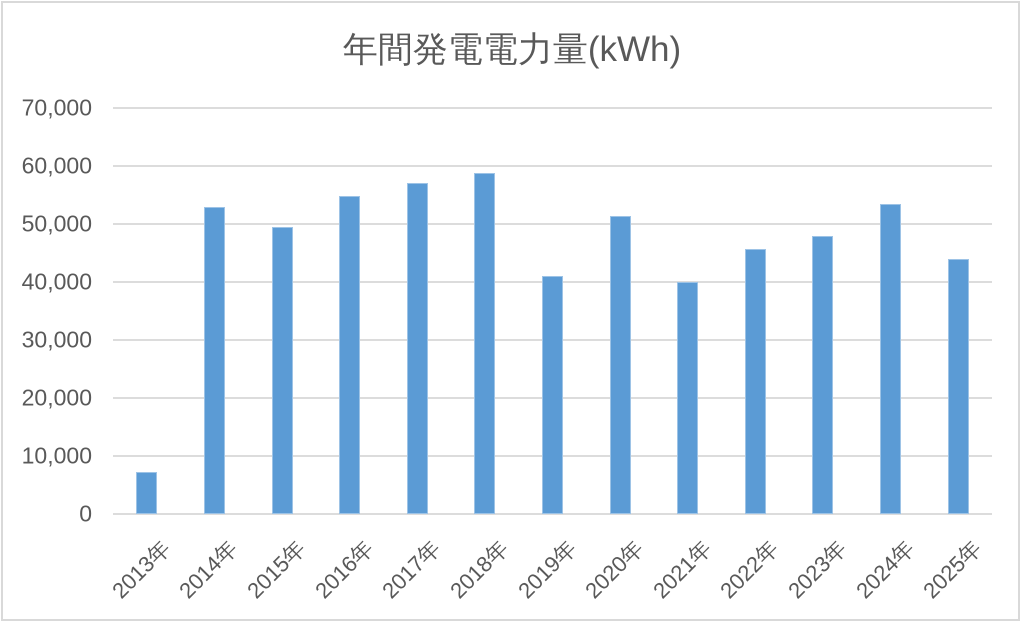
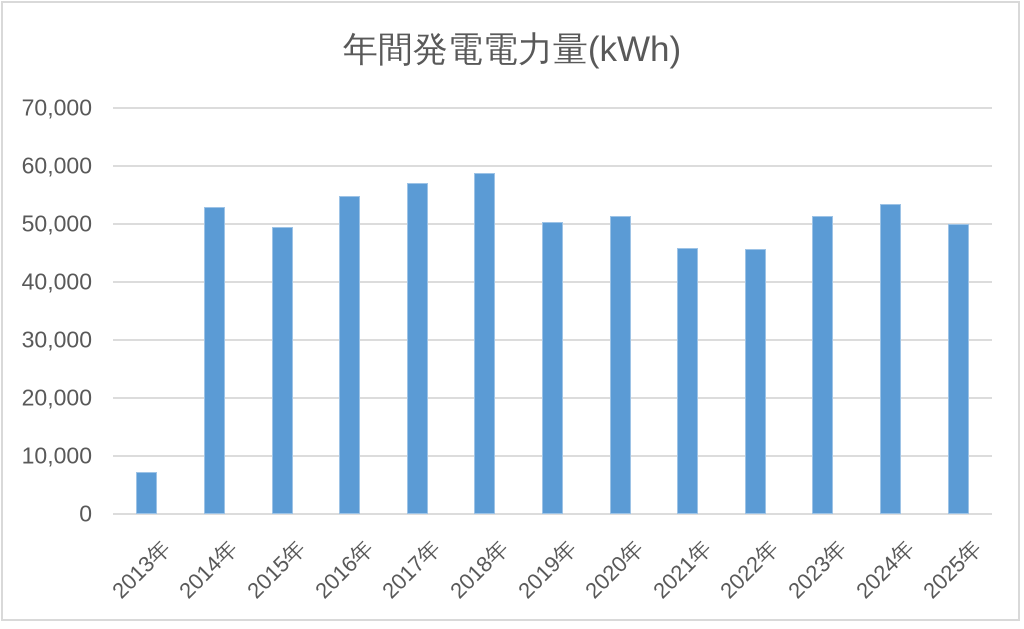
2019年: 41000 -> 50000
2021年: 40000 -> 46000
2023年: 48000 -> 51000
2025年: 44000 -> 50000
